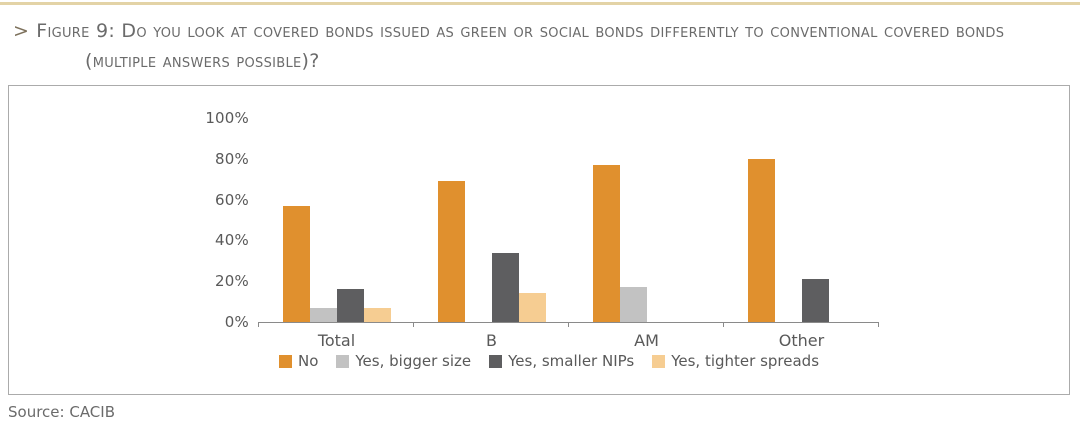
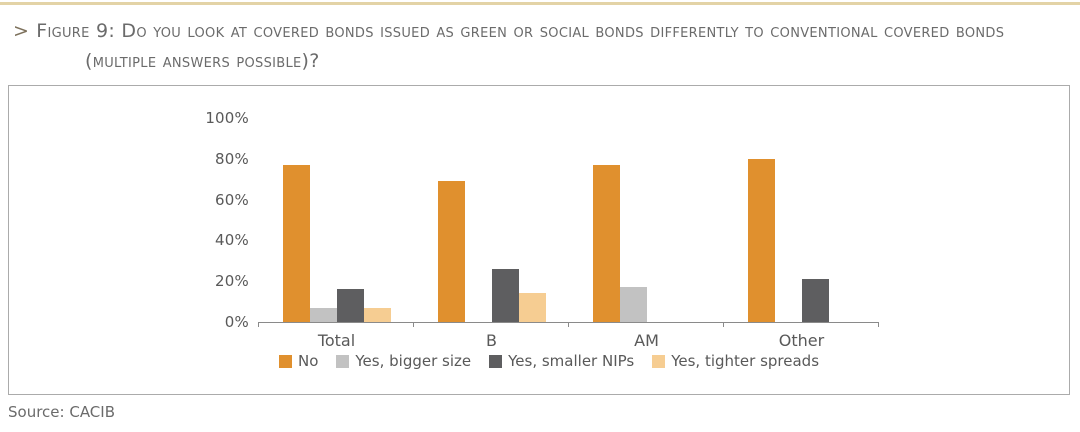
No/Total: 57% -> 77%
Yes, smaller NIPs/B: 34% -> 26%
